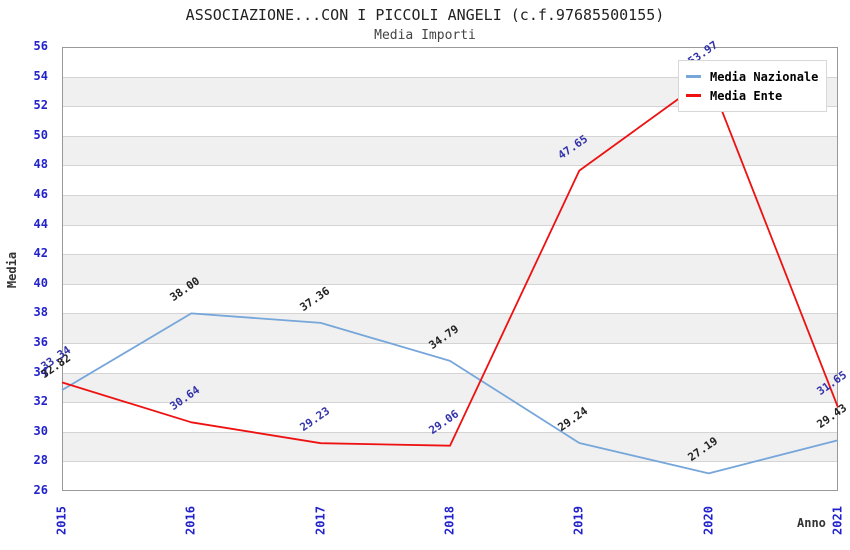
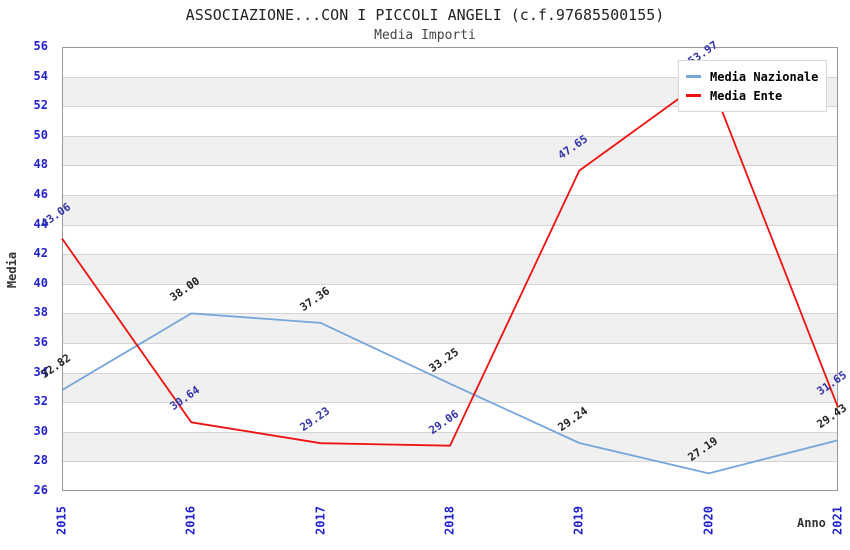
Media Ente/2015: 33.34 -> 43.06
Media Nazionale/2018: 34.79 -> 33.25
